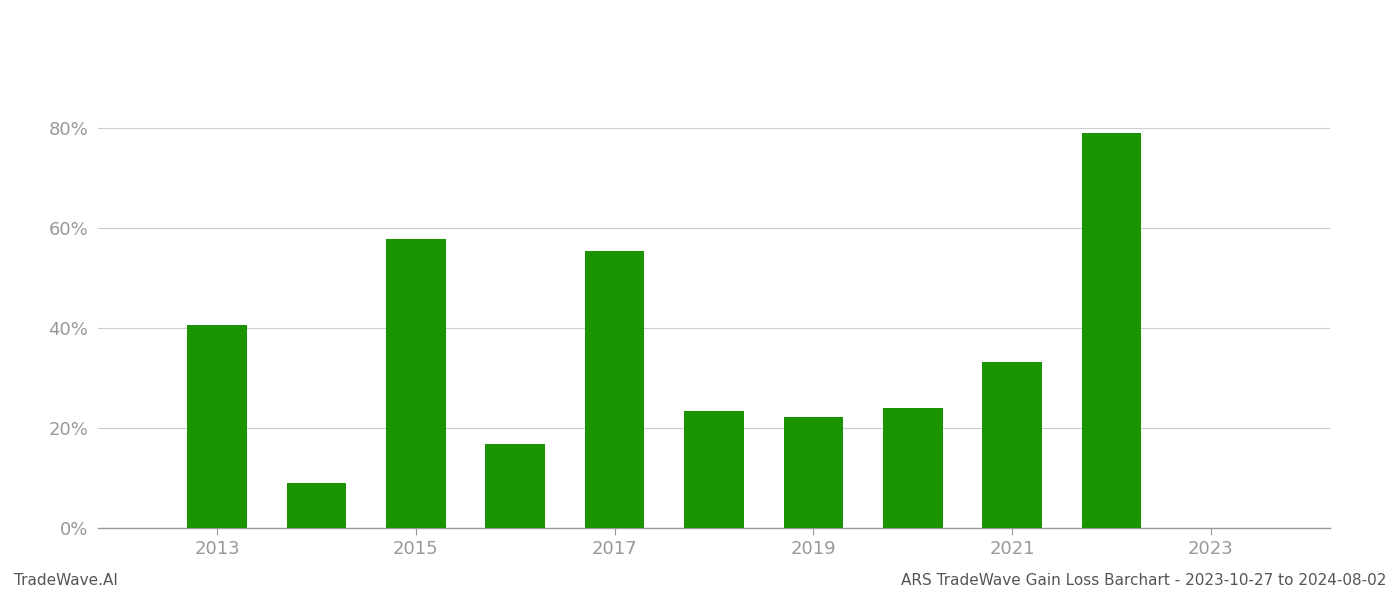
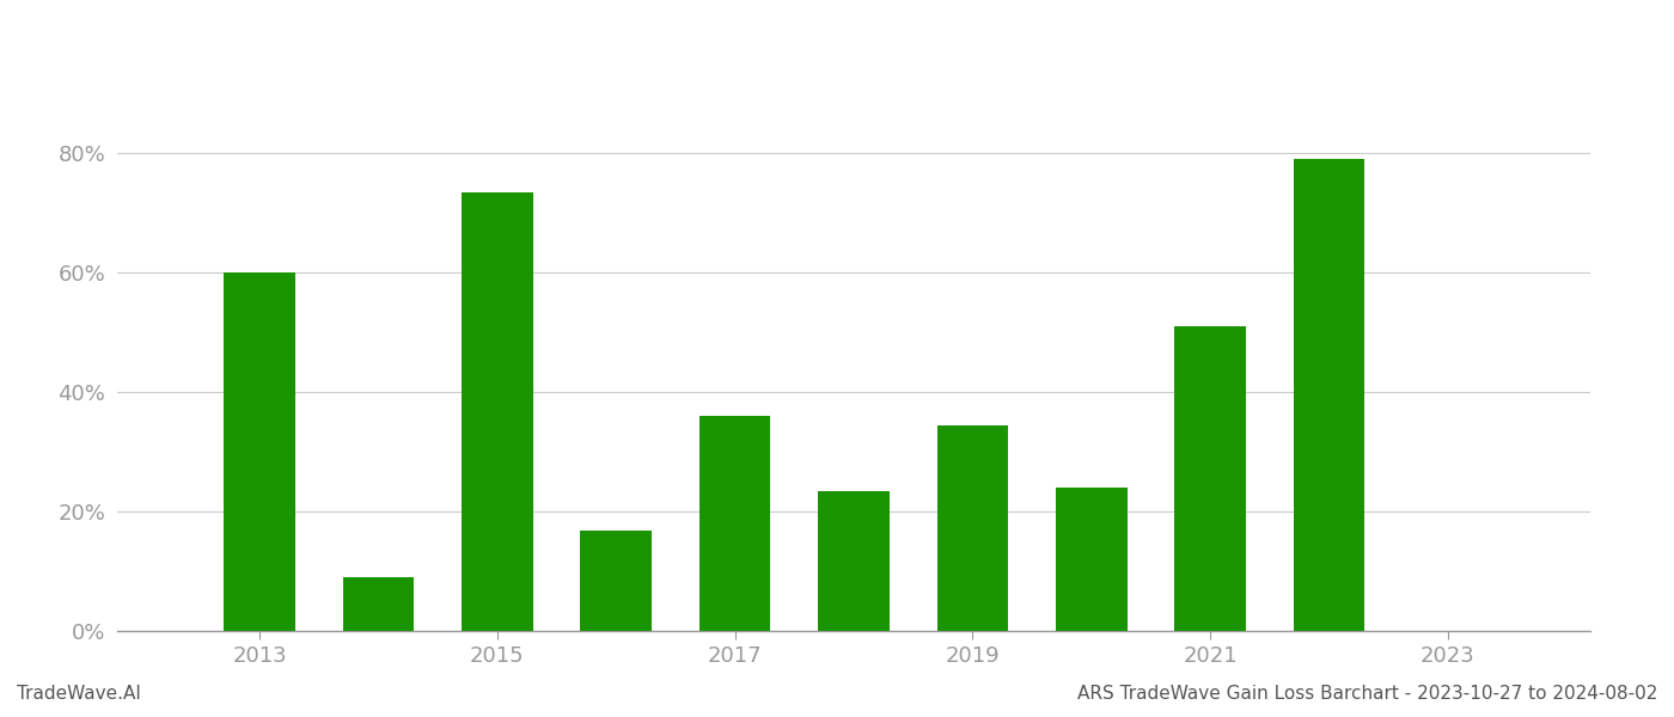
2013: 40.6% -> 60.0%
2015: 57.8% -> 73.4%
2017: 55.5% -> 36.0%
2019: 22.2% -> 34.4%
2021: 33.3% -> 51.0%
